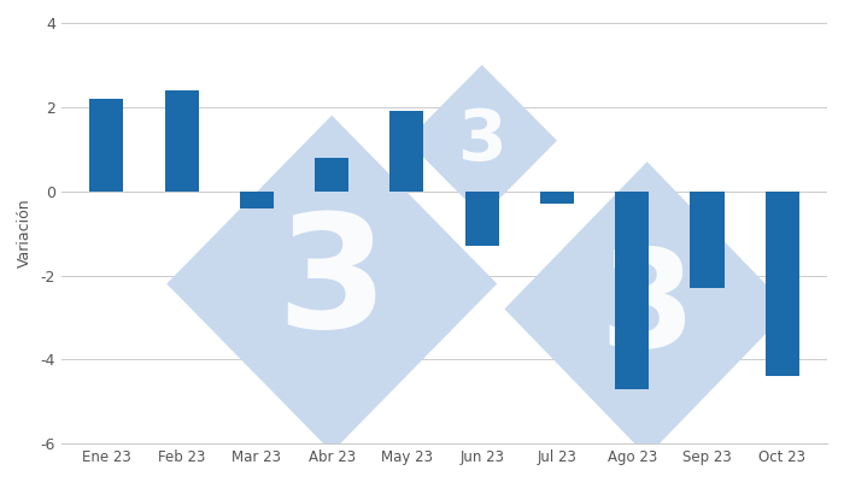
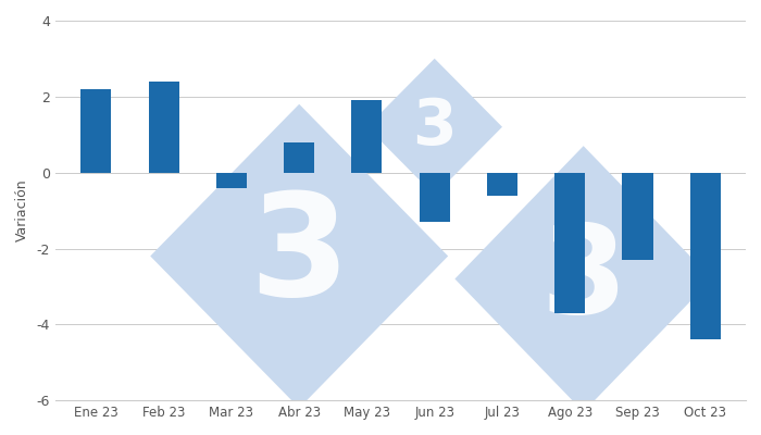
Jul 23: -0.3 -> -0.6
Ago 23: -4.7 -> -3.7
